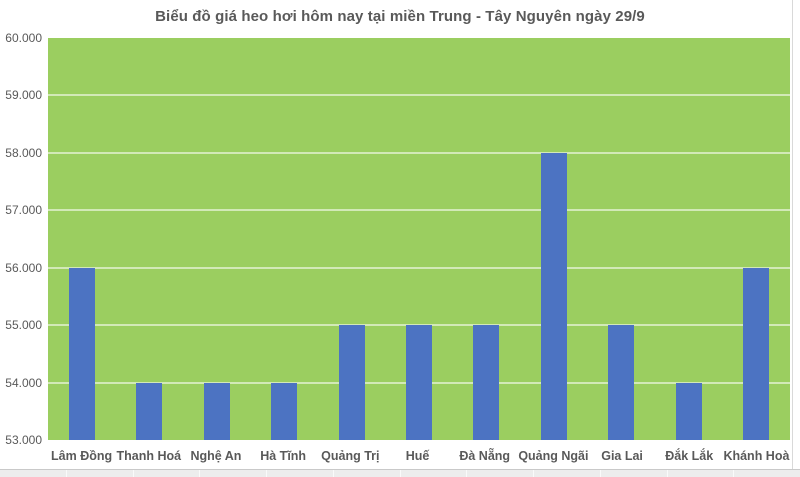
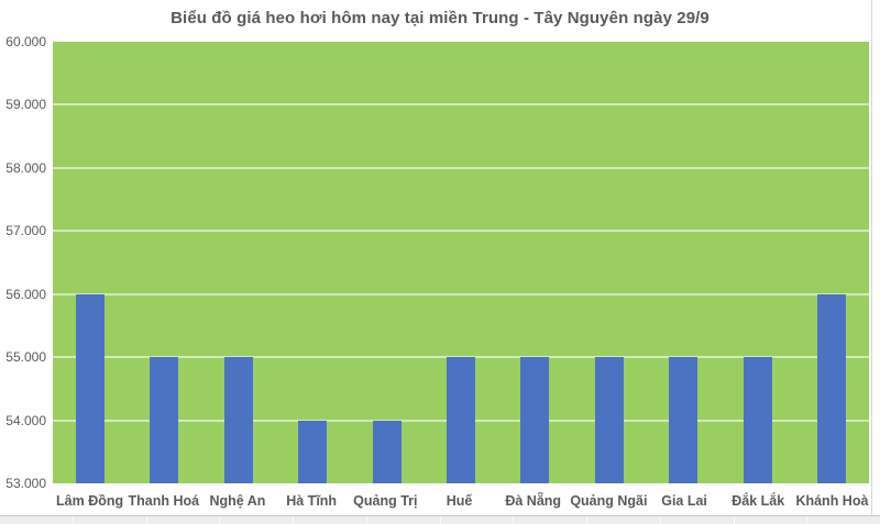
Thanh Hoá: 54000 -> 55000
Nghệ An: 54000 -> 55000
Quảng Trị: 55000 -> 54000
Quảng Ngãi: 58000 -> 55000
Đắk Lắk: 54000 -> 55000
